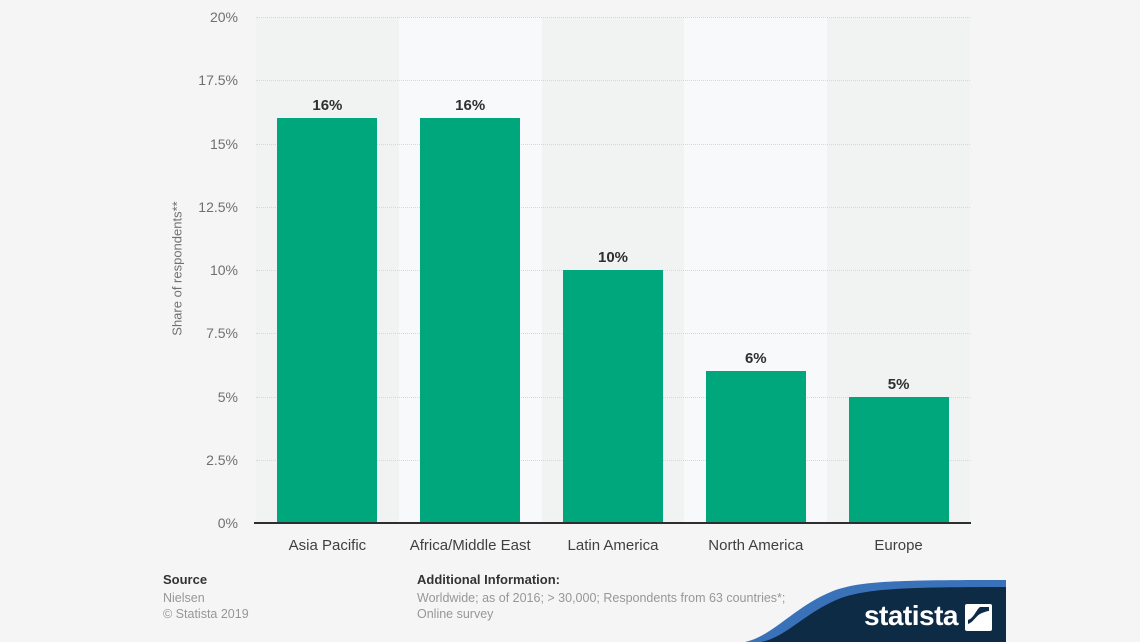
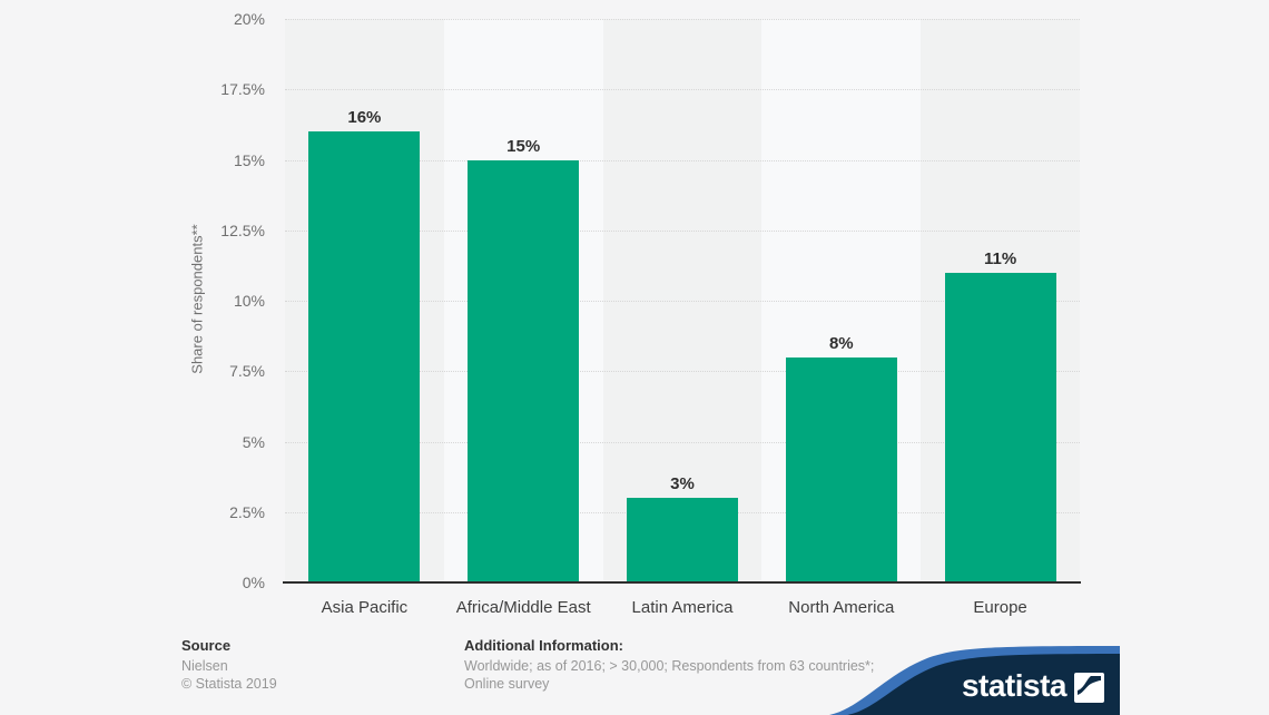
Africa/Middle East: 16% -> 15%
Latin America: 10% -> 3%
North America: 6% -> 8%
Europe: 5% -> 11%
